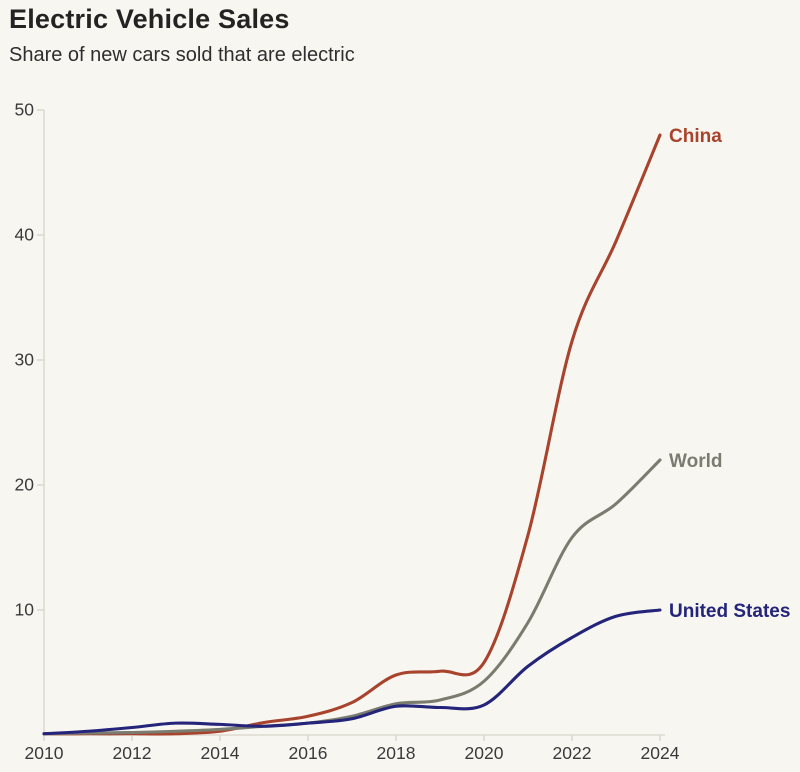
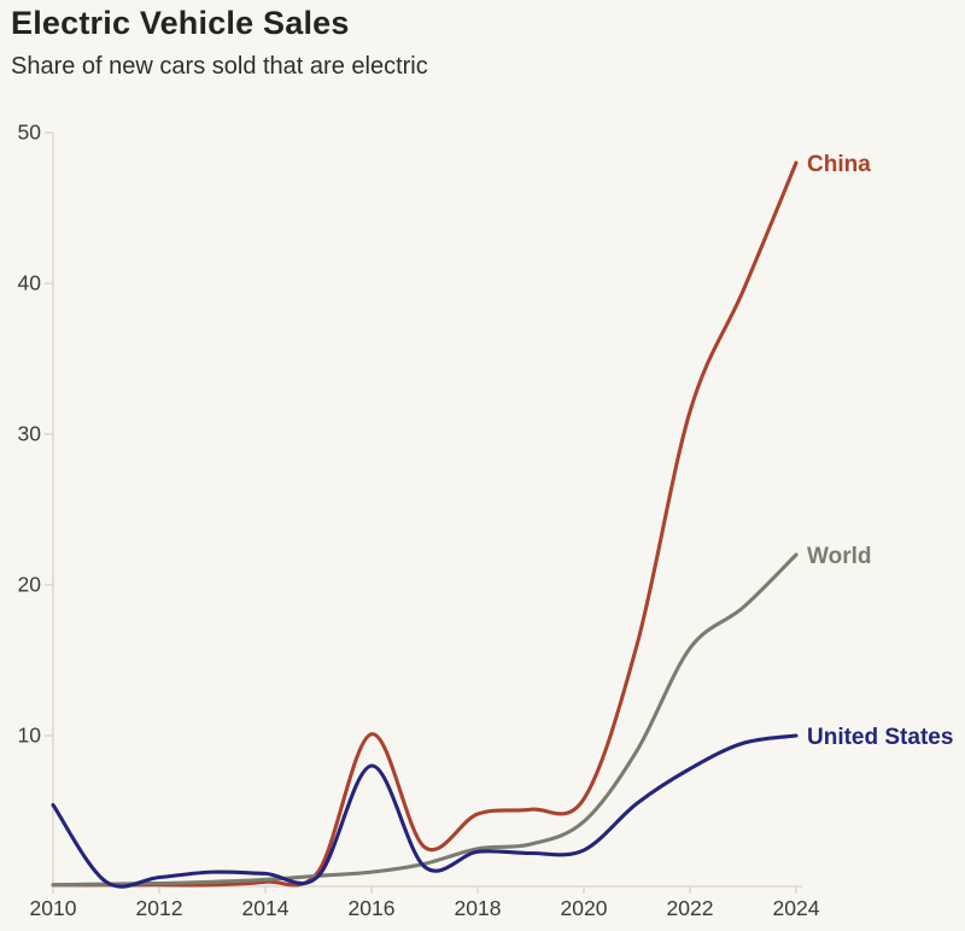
United States/2010: 0.1 -> 5.4
China/2016: 1.5 -> 10.1
United States/2016: 0.9 -> 8.0
